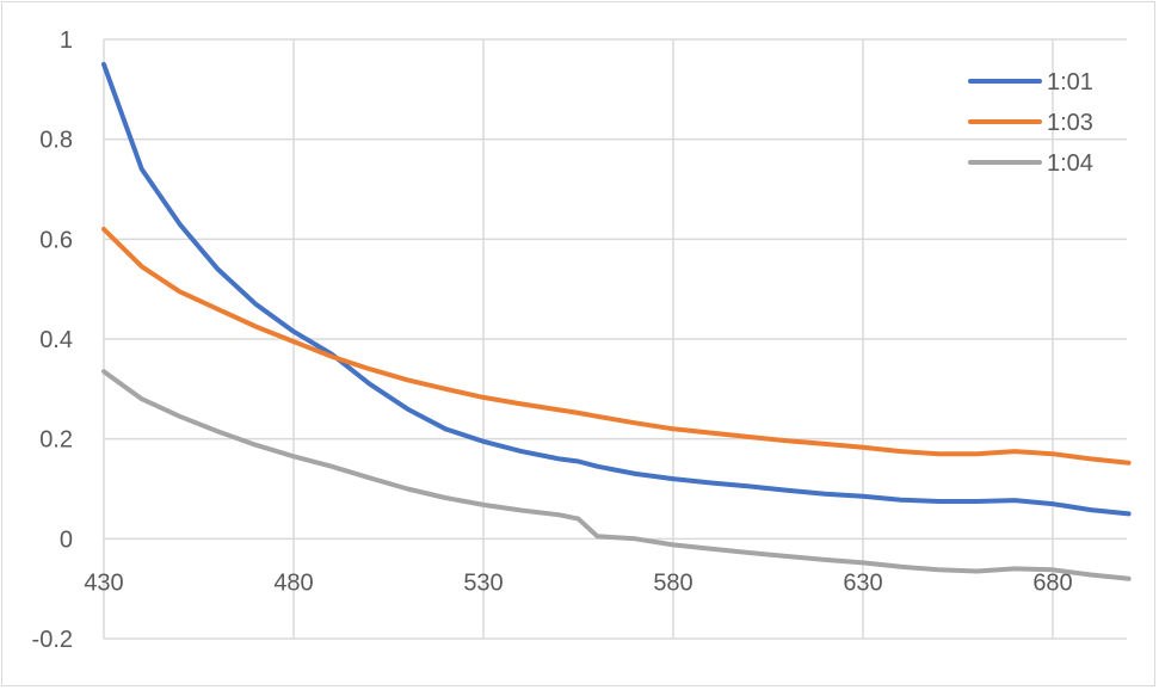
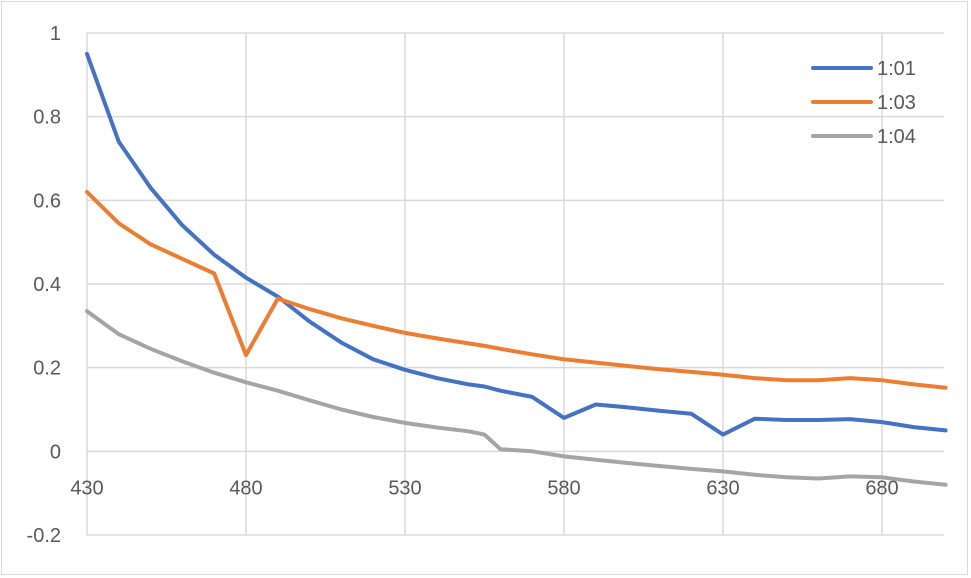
1:03/480: 0.40 -> 0.23
1:01/580: 0.12 -> 0.08
1:01/630: 0.09 -> 0.04
